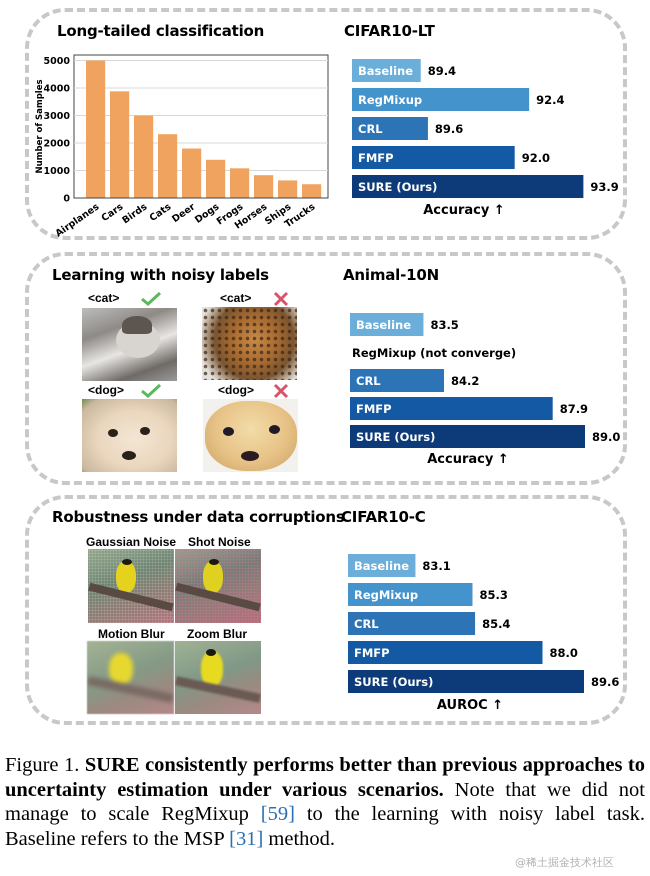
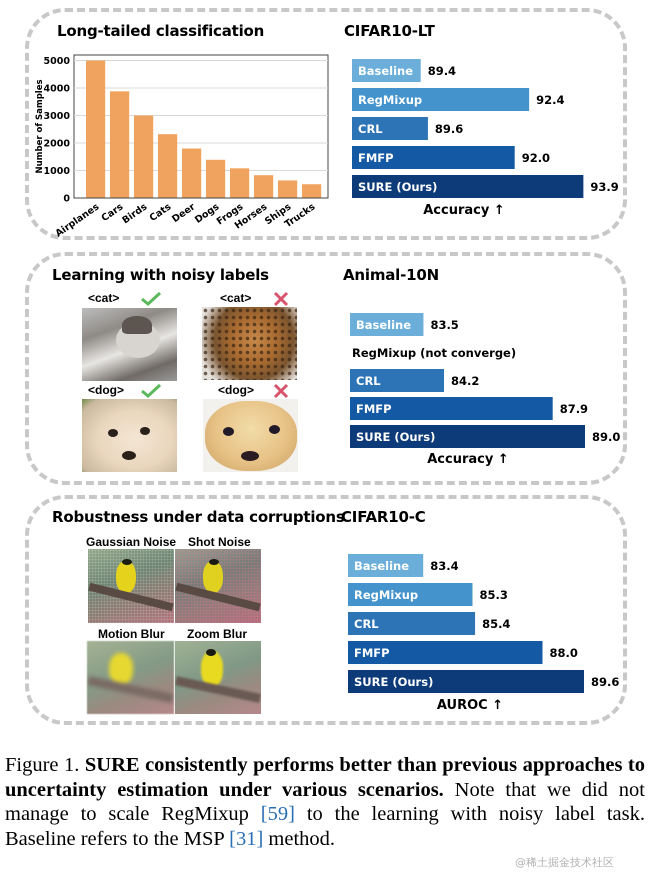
CIFAR10-C/Baseline: 83.1 -> 83.4
